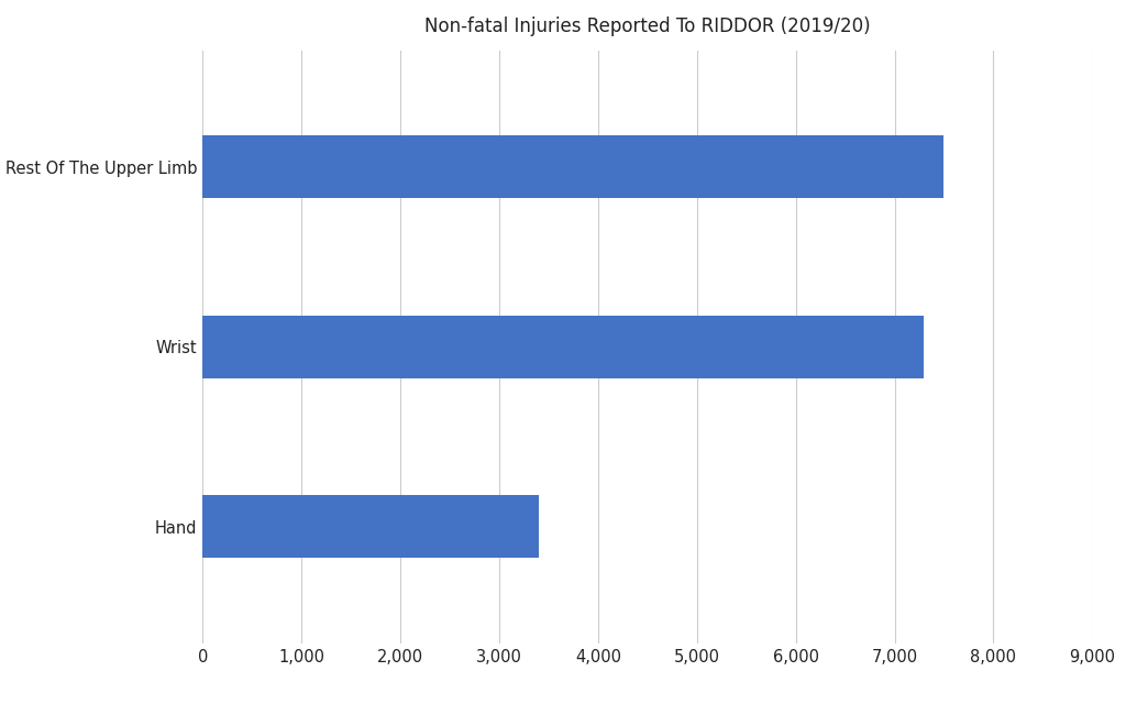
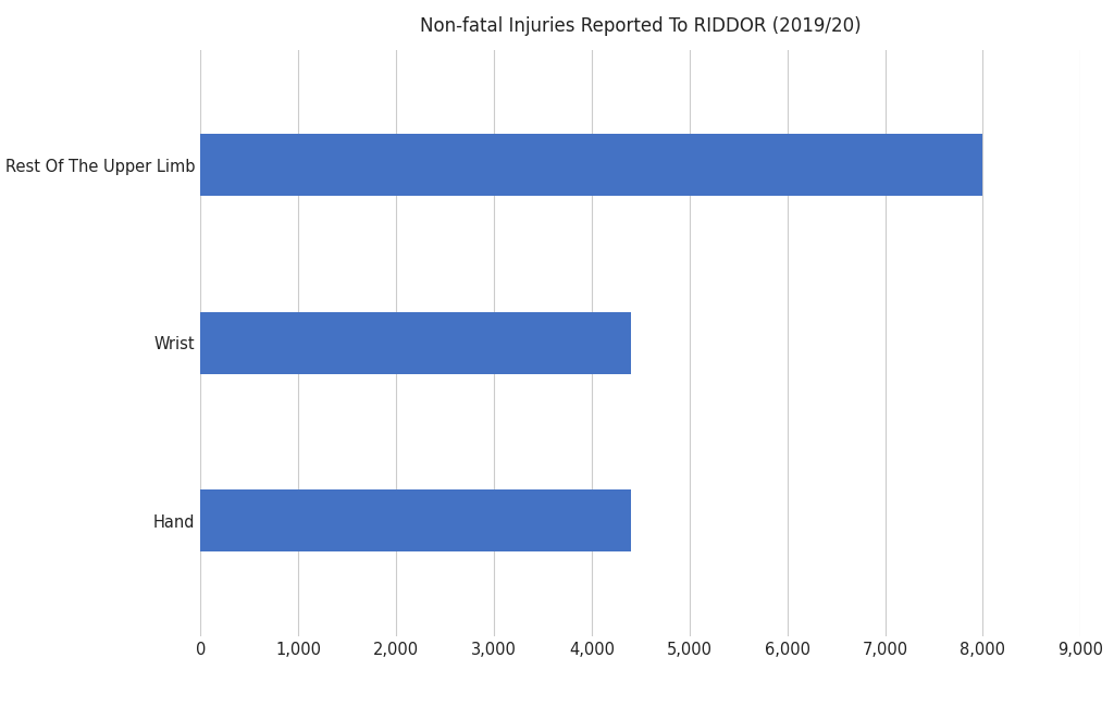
Rest Of The Upper Limb: 7,500 -> 8,000
Wrist: 7,300 -> 4,400
Hand: 3,400 -> 4,400
